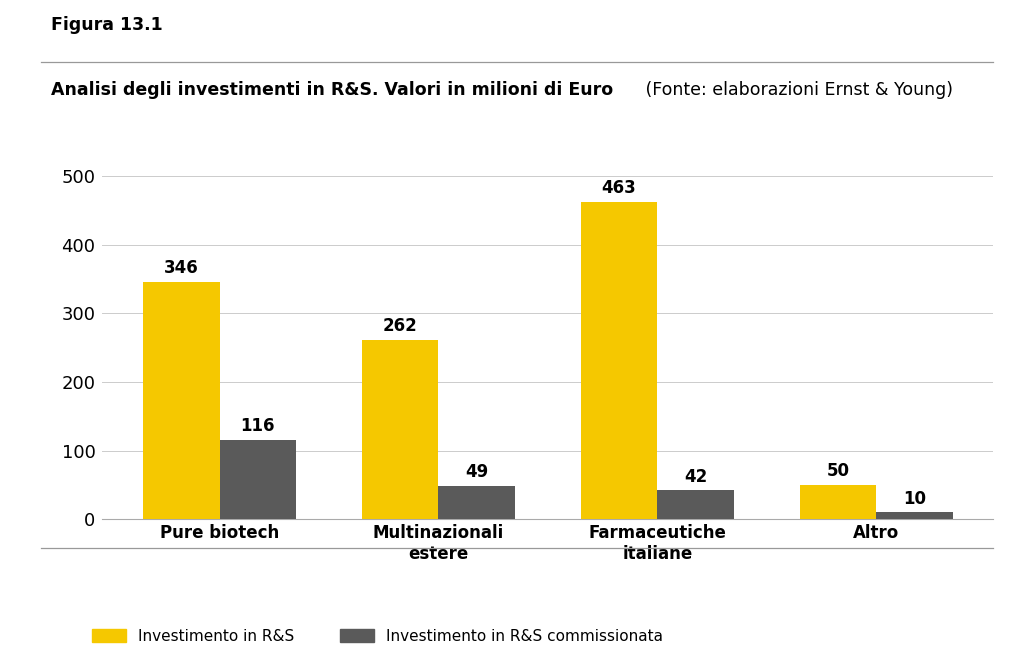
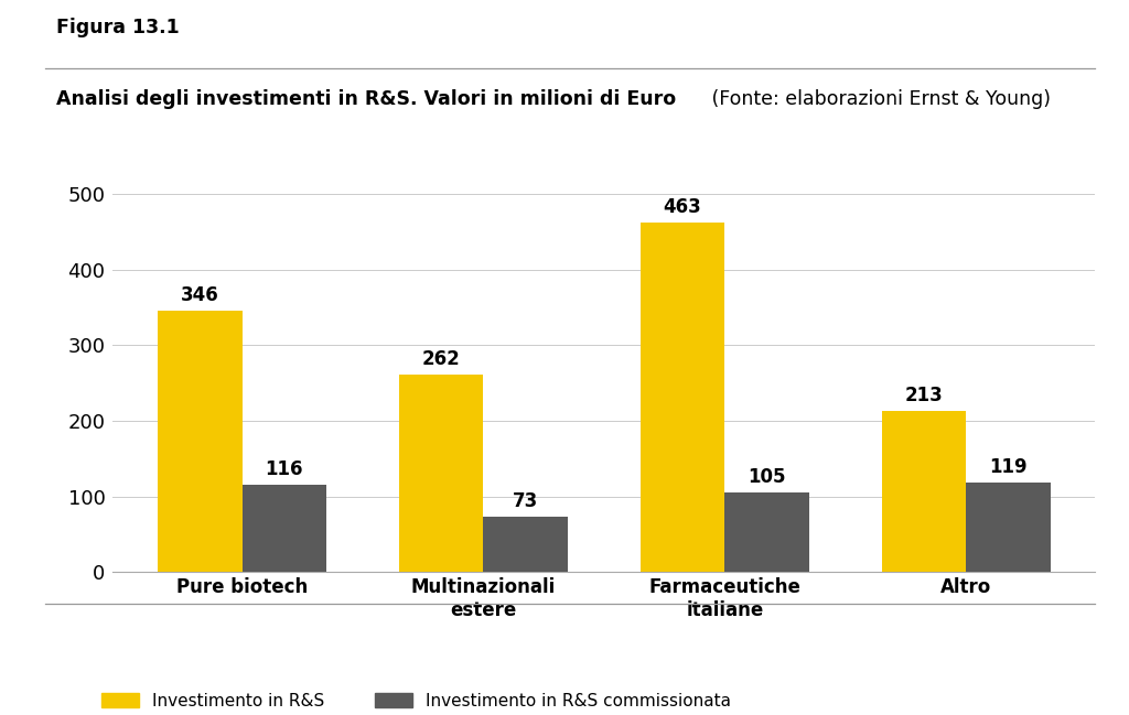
Investimento in R&S commissionata/Multinazionali estere: 49 -> 73
Investimento in R&S commissionata/Farmaceutiche italiane: 42 -> 105
Investimento in R&S/Altro: 50 -> 213
Investimento in R&S commissionata/Altro: 10 -> 119
